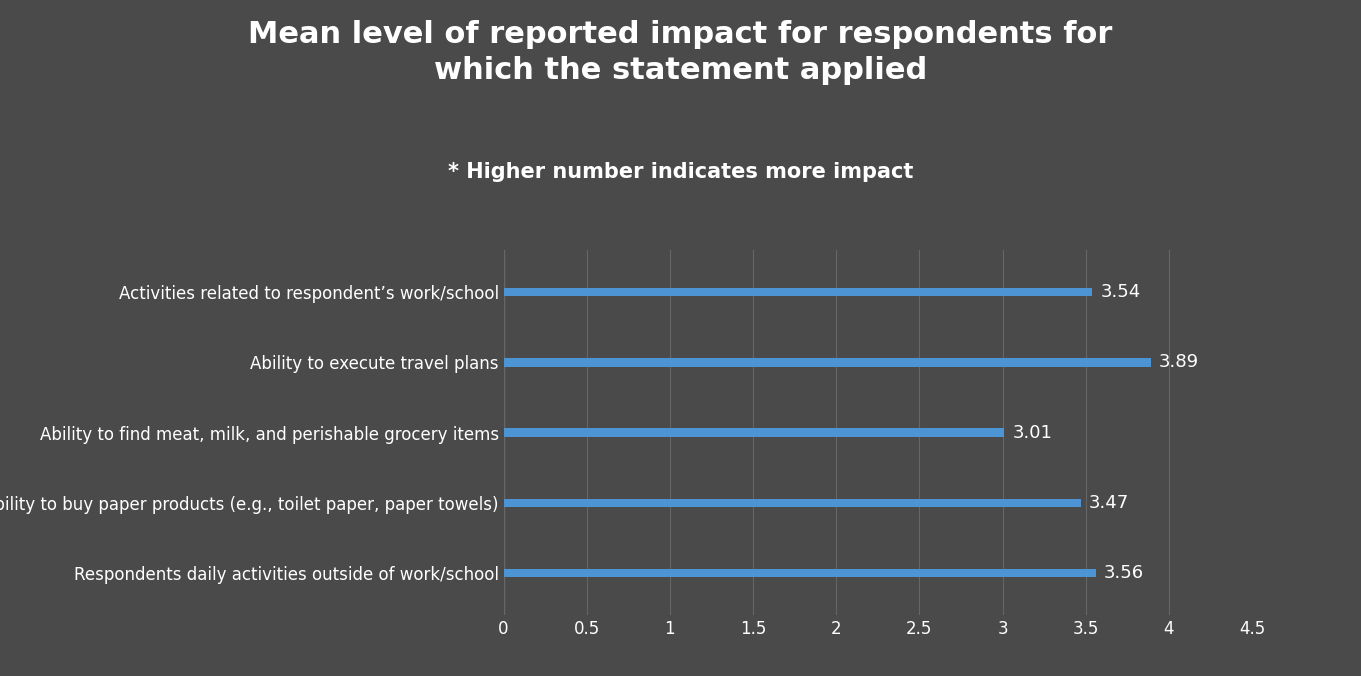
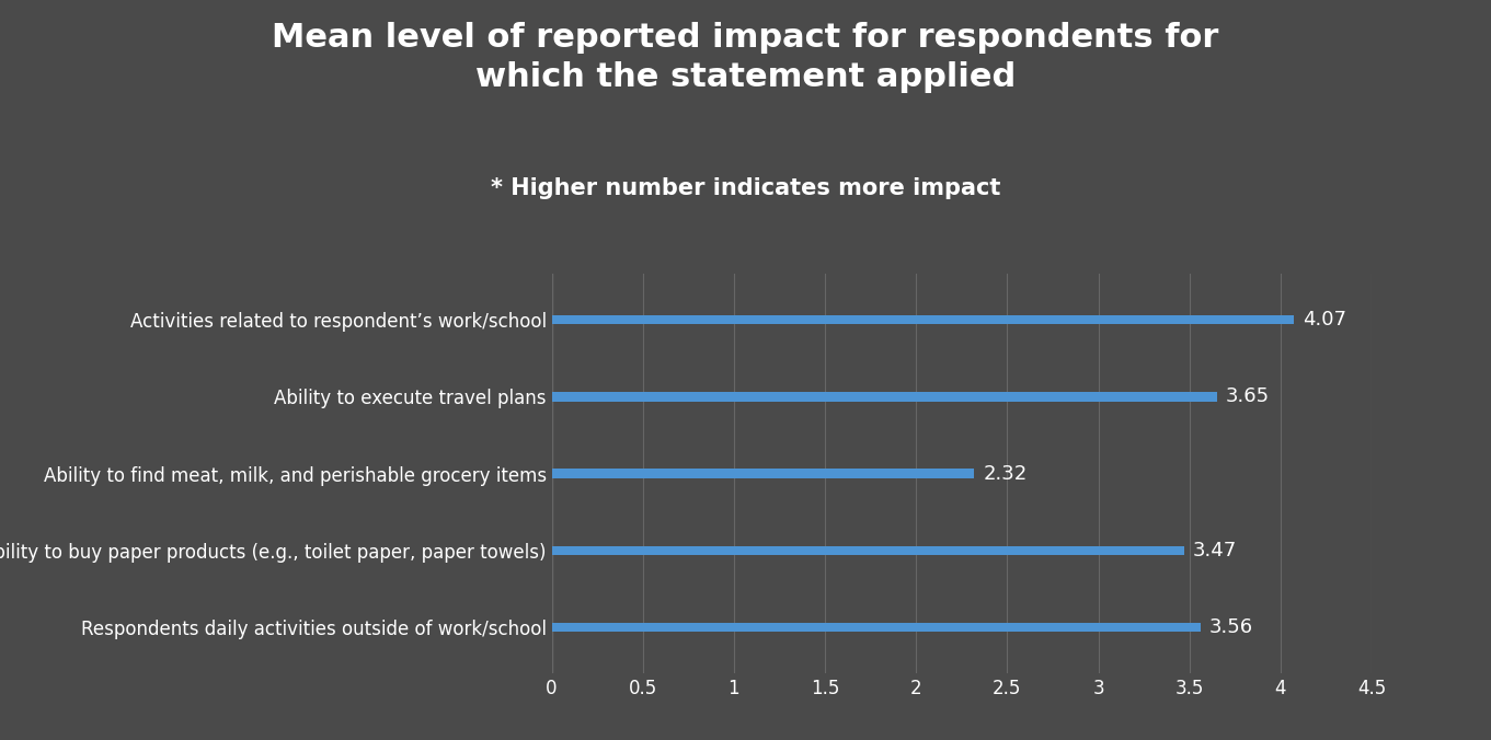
Activities related to respondent’s work/school: 3.54 -> 4.07
Ability to execute travel plans: 3.89 -> 3.65
Ability to find meat, milk, and perishable grocery items: 3.01 -> 2.32
